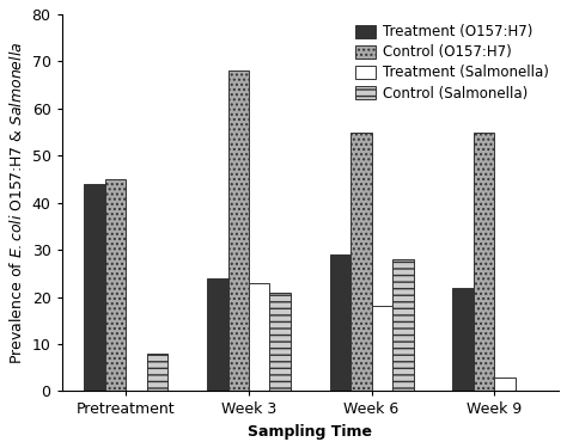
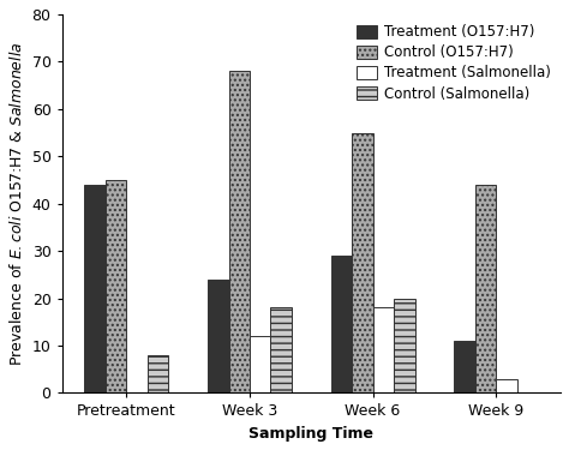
Treatment (Salmonella)/Week 3: 23 -> 12
Control (Salmonella)/Week 3: 21 -> 18
Control (Salmonella)/Week 6: 28 -> 20
Treatment (O157:H7)/Week 9: 22 -> 11
Control (O157:H7)/Week 9: 55 -> 44
